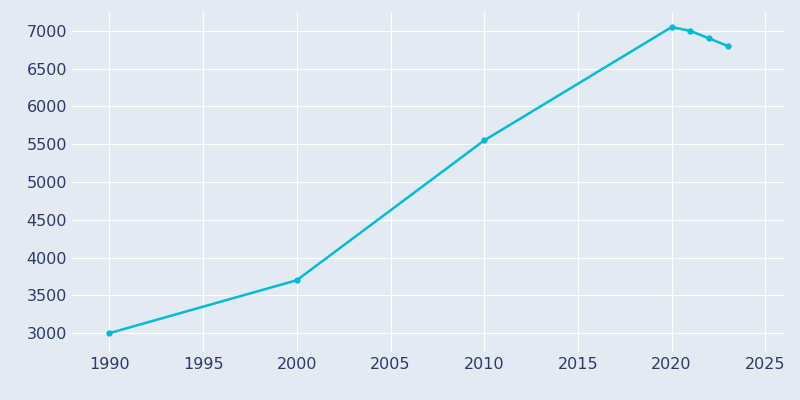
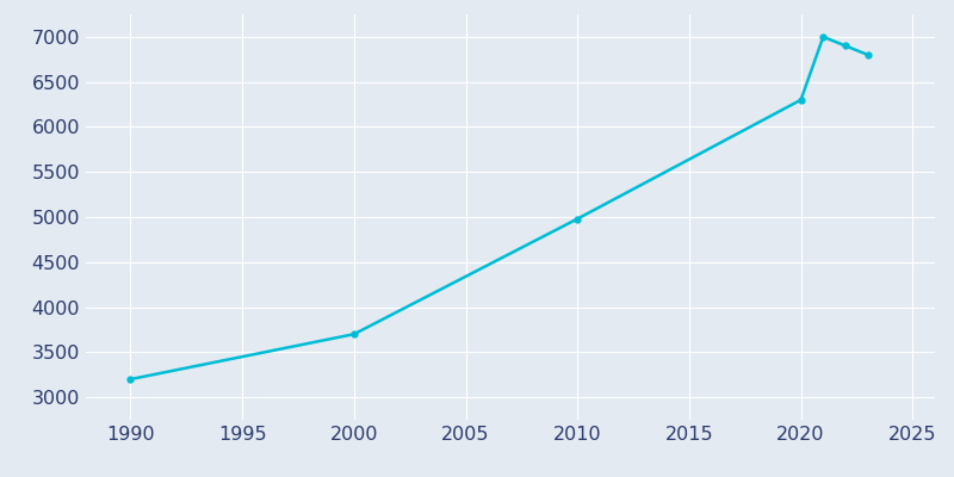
1990: 3000 -> 3200
2010: 5550 -> 4980
2020: 7050 -> 6300
